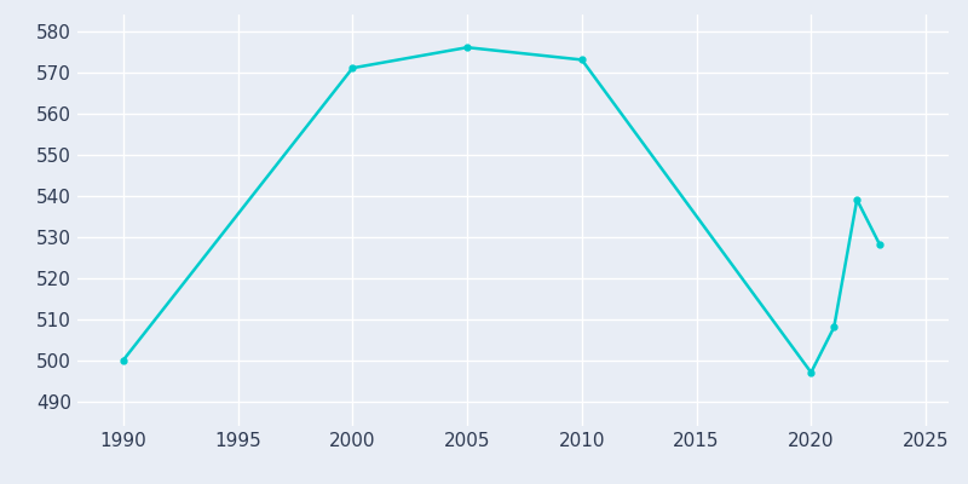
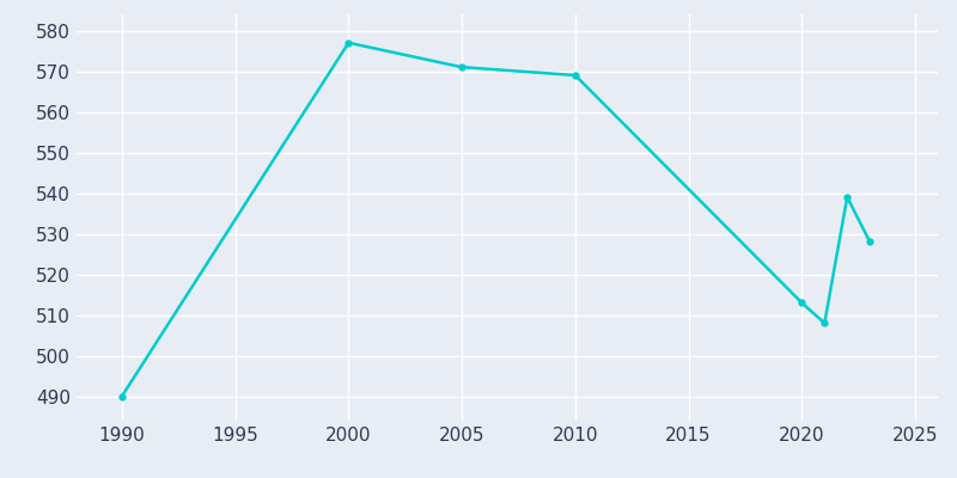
1990: 500 -> 490
2000: 571 -> 577
2005: 576 -> 571
2010: 573 -> 569
2020: 497 -> 513
